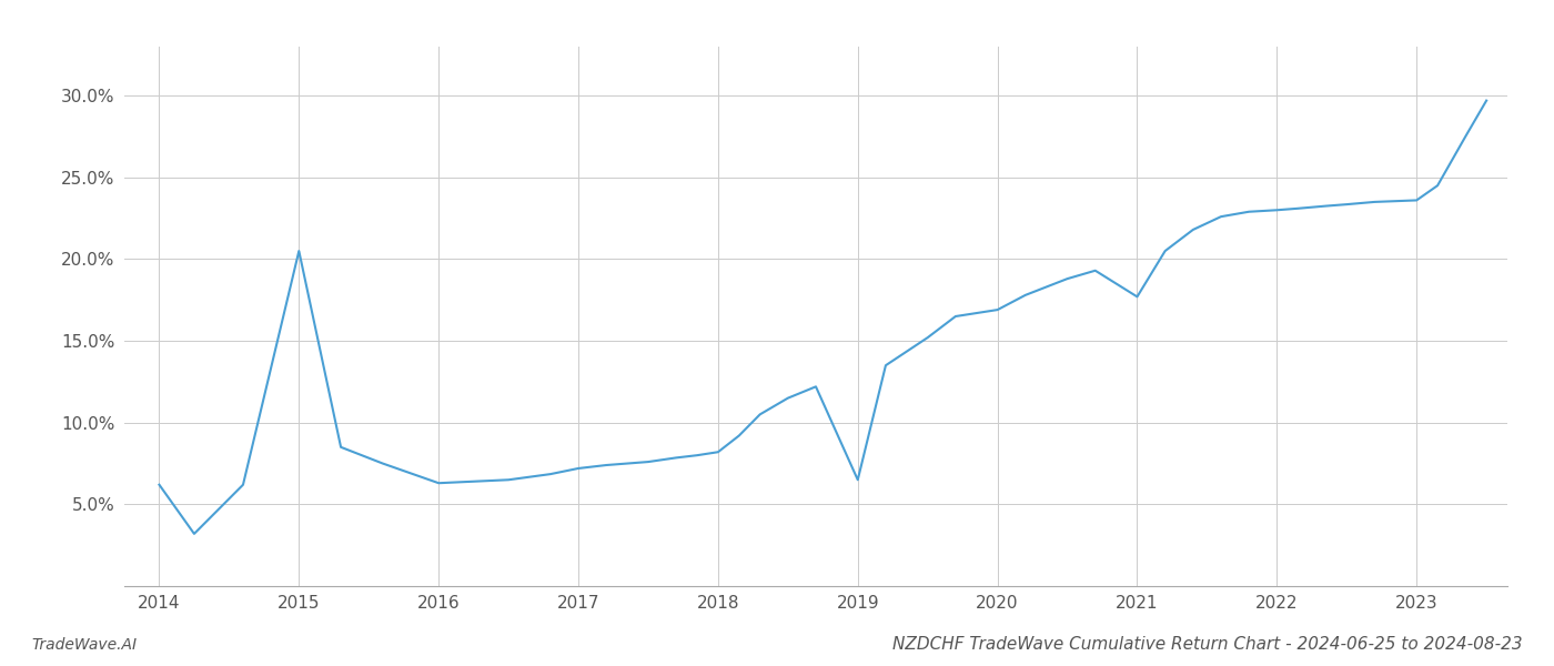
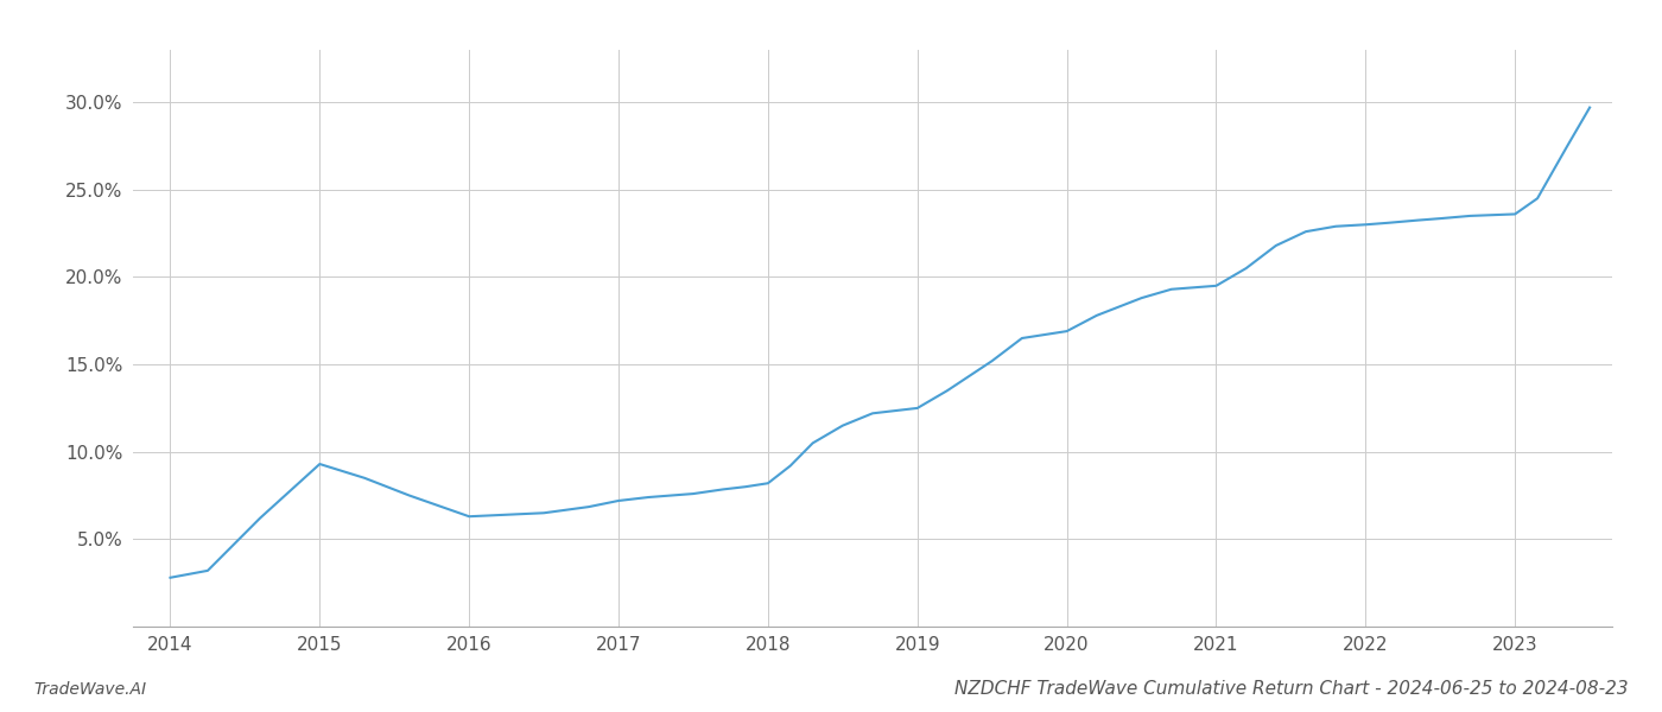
2014: 6.2% -> 2.8%
2015: 20.5% -> 9.3%
2019: 6.5% -> 12.5%
2021: 17.7% -> 19.5%
